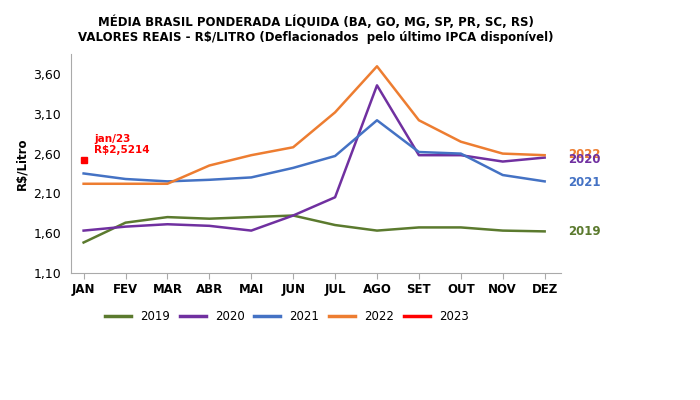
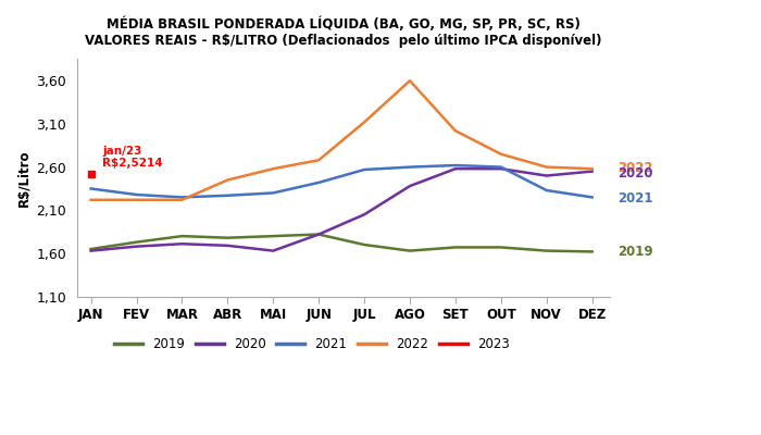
2019/JAN: 1,48 -> 1,65
2020/AGO: 3,46 -> 2,38
2021/AGO: 3,02 -> 2,60
2022/AGO: 3,70 -> 3,60
